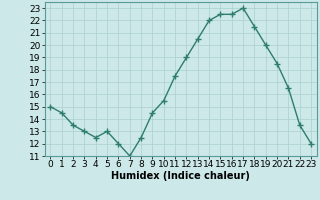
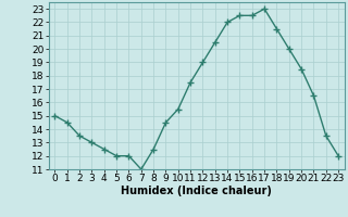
5: 13.0 -> 12.0
